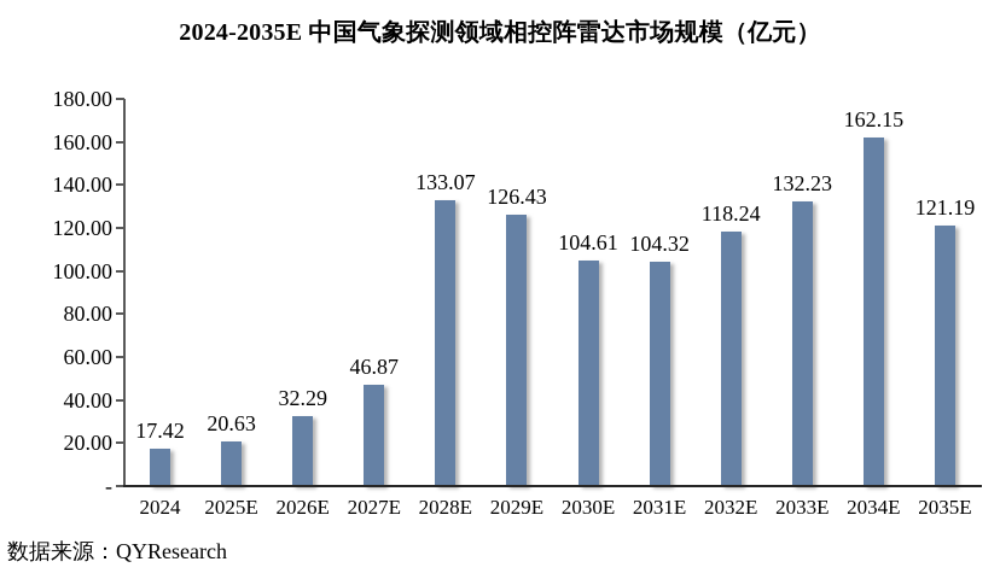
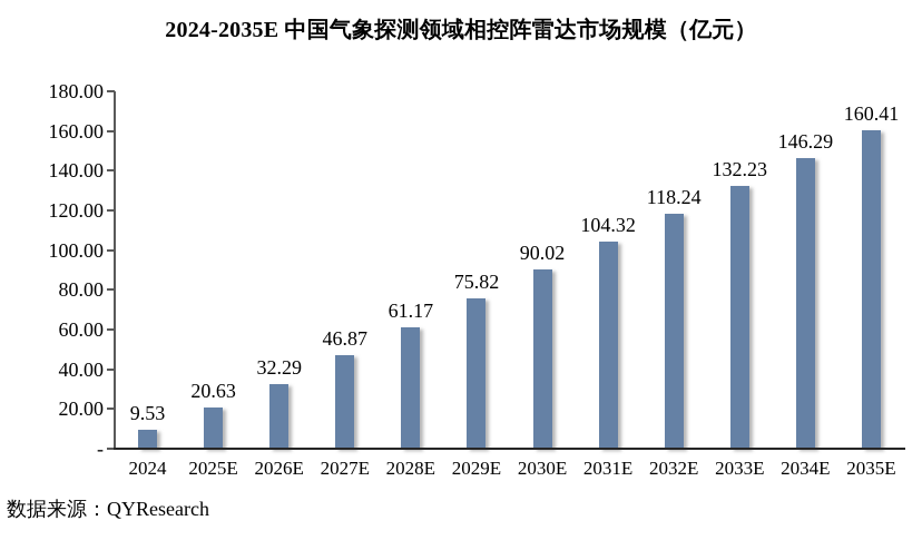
2024: 17.42 -> 9.53
2028E: 133.07 -> 61.17
2029E: 126.43 -> 75.82
2030E: 104.61 -> 90.02
2034E: 162.15 -> 146.29
2035E: 121.19 -> 160.41
